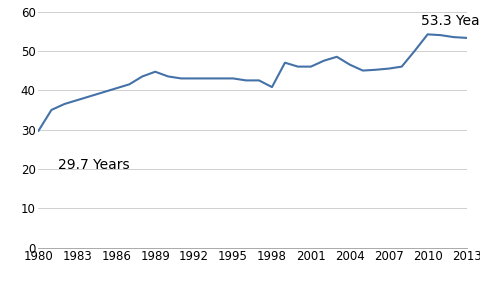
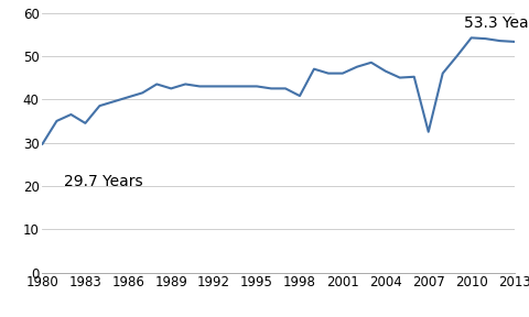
1983: 37.5 -> 34.5
1989: 44.7 -> 42.5
2007: 45.5 -> 32.5
